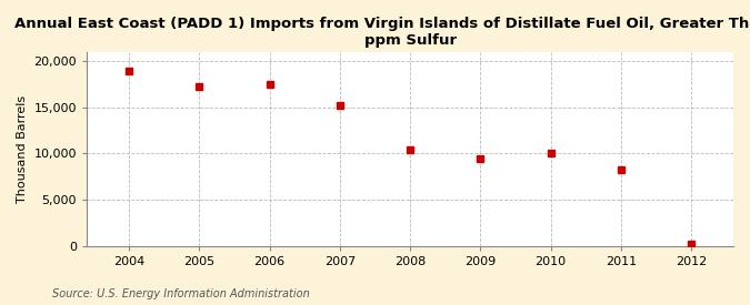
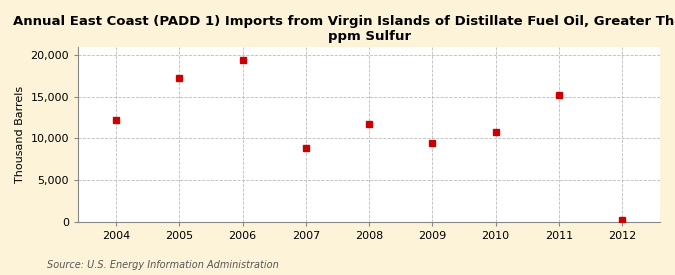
2004: 19,000 -> 12,200
2006: 17,500 -> 19,400
2007: 15,200 -> 8,800
2008: 10,400 -> 11,800
2010: 10,000 -> 10,800
2011: 8,200 -> 15,200
